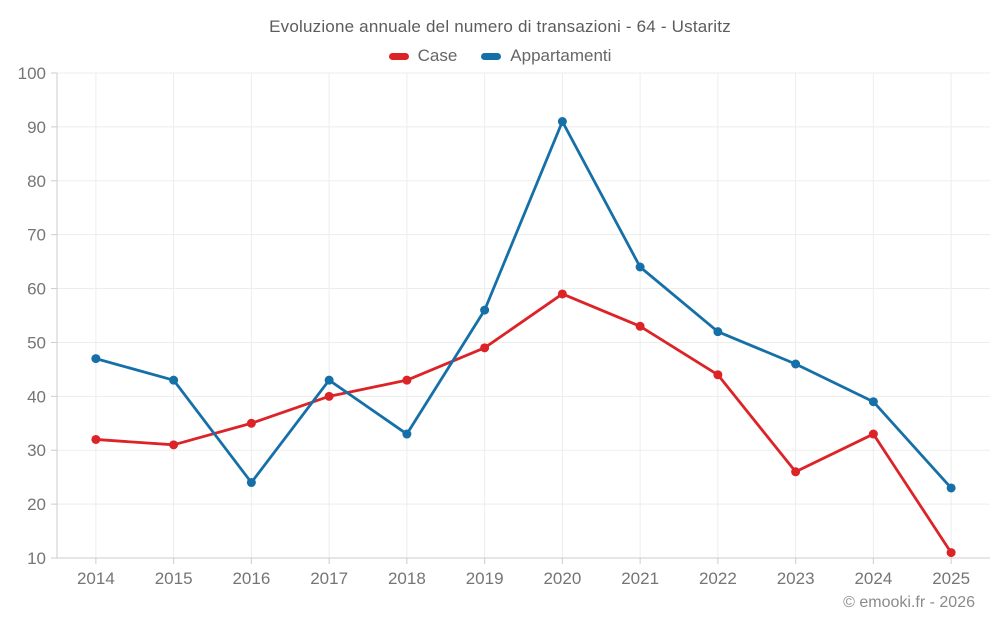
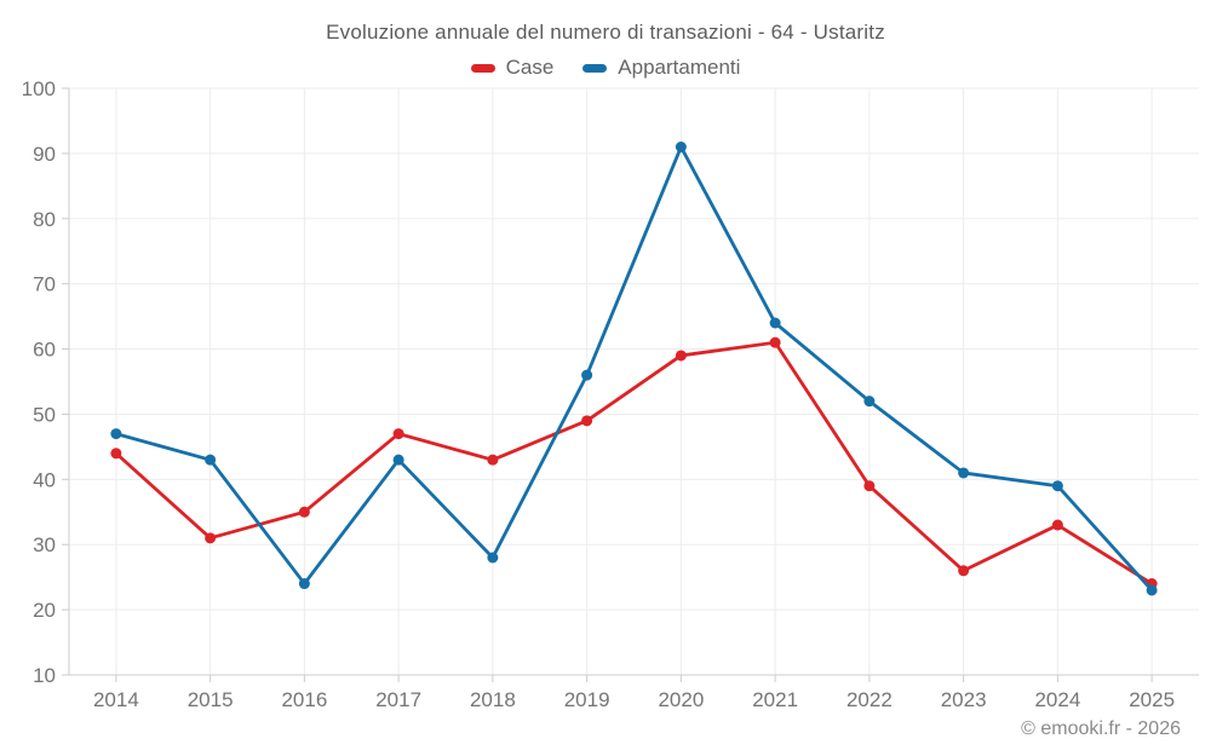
Case/2014: 32 -> 44
Case/2017: 40 -> 47
Appartamenti/2018: 33 -> 28
Case/2021: 53 -> 61
Case/2022: 44 -> 39
Appartamenti/2023: 46 -> 41
Case/2025: 11 -> 24
